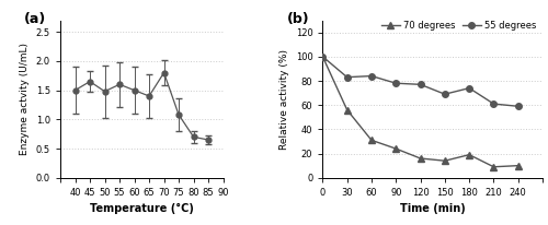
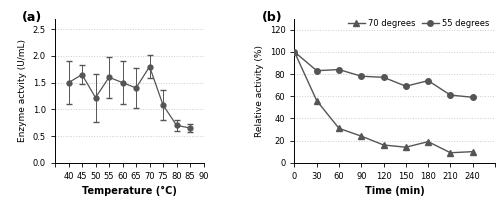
50: 1.48 -> 1.22
